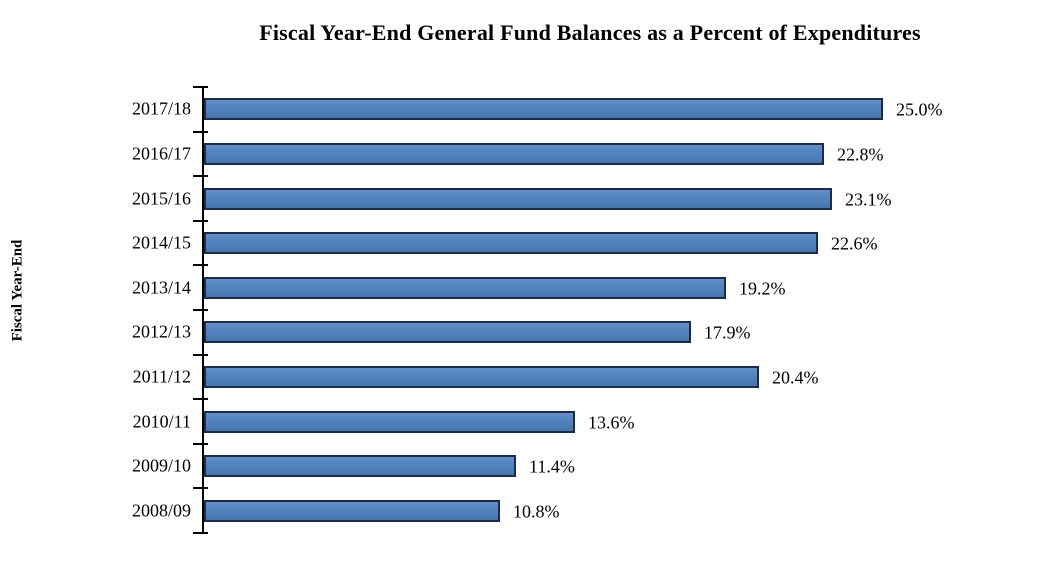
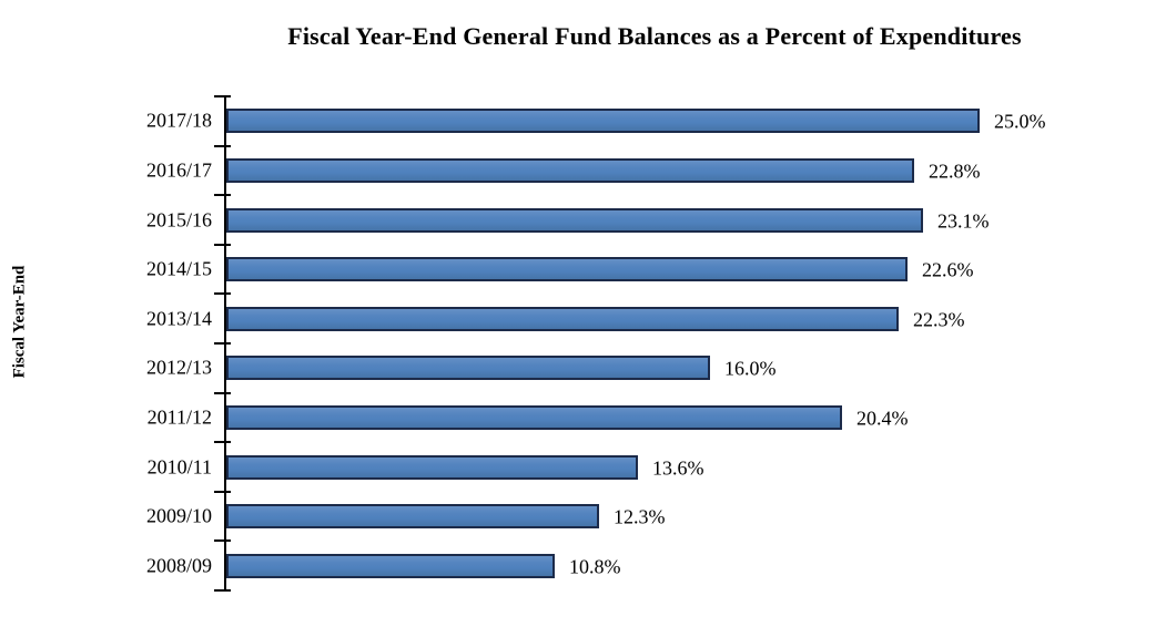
2013/14: 19.2% -> 22.3%
2012/13: 17.9% -> 16.0%
2009/10: 11.4% -> 12.3%
